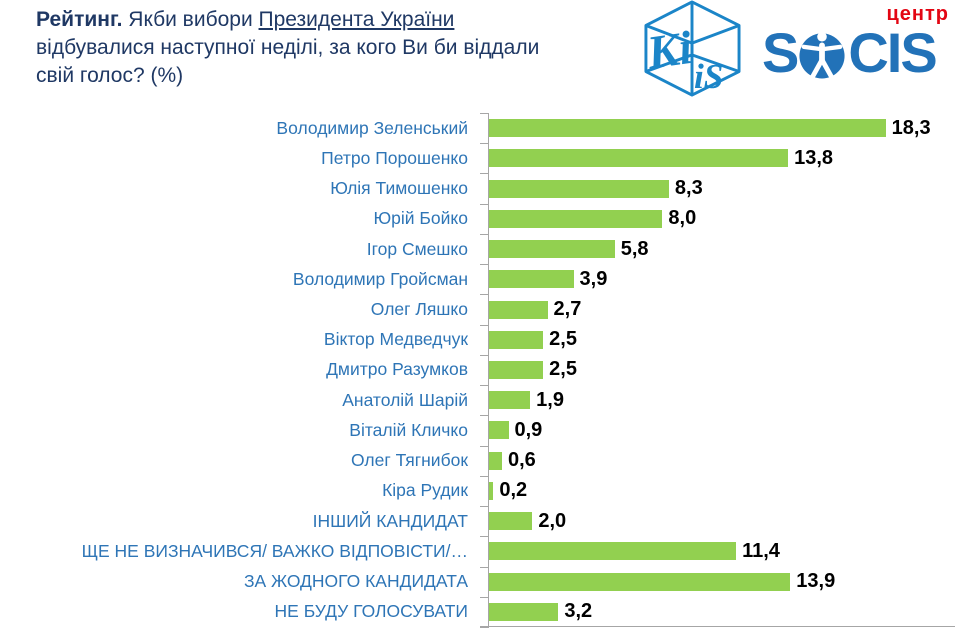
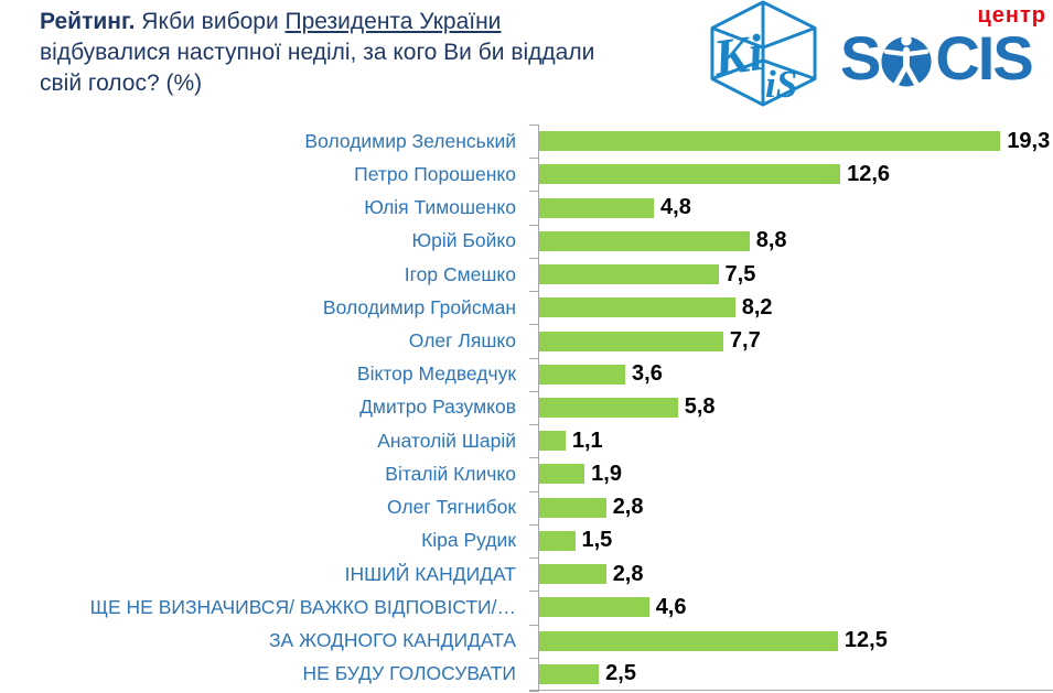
Володимир Зеленський: 18,3 -> 19,3
Петро Порошенко: 13,8 -> 12,6
Юлія Тимошенко: 8,3 -> 4,8
Юрій Бойко: 8,0 -> 8,8
Ігор Смешко: 5,8 -> 7,5
Володимир Гройсман: 3,9 -> 8,2
Олег Ляшко: 2,7 -> 7,7
Віктор Медведчук: 2,5 -> 3,6
Дмитро Разумков: 2,5 -> 5,8
Анатолій Шарій: 1,9 -> 1,1
Віталій Кличко: 0,9 -> 1,9
Олег Тягнибок: 0,6 -> 2,8
Кіра Рудик: 0,2 -> 1,5
ІНШИЙ КАНДИДАТ: 2,0 -> 2,8
ЩЕ НЕ ВИЗНАЧИВСЯ/ ВАЖКО ВІДПОВІСТИ/…: 11,4 -> 4,6
ЗА ЖОДНОГО КАНДИДАТА: 13,9 -> 12,5
НЕ БУДУ ГОЛОСУВАТИ: 3,2 -> 2,5
